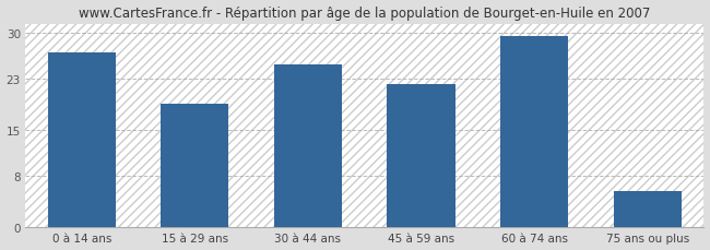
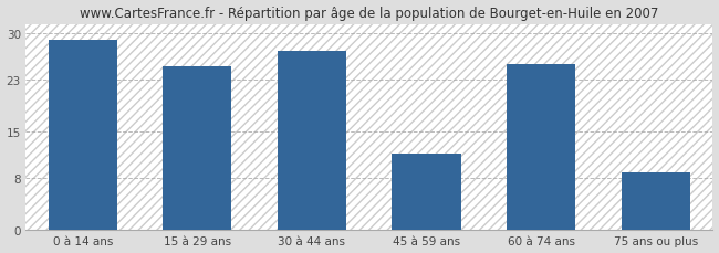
0 à 14 ans: 27.0 -> 29.0
15 à 29 ans: 19.0 -> 25.0
30 à 44 ans: 25.2 -> 27.4
45 à 59 ans: 22.2 -> 11.6
60 à 74 ans: 29.5 -> 25.4
75 ans ou plus: 5.5 -> 8.8
